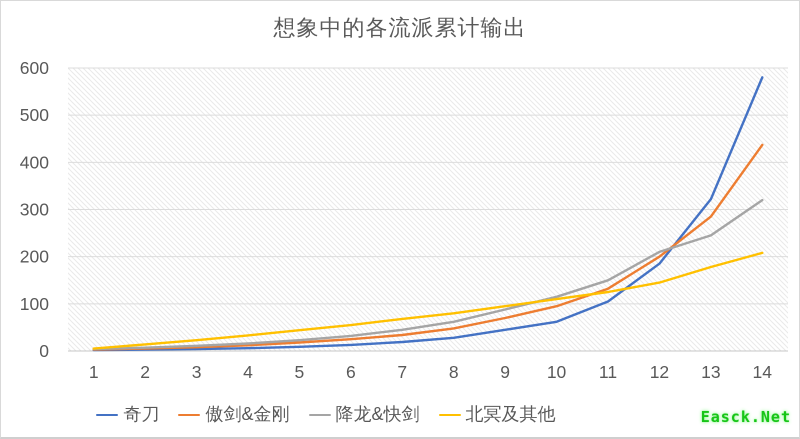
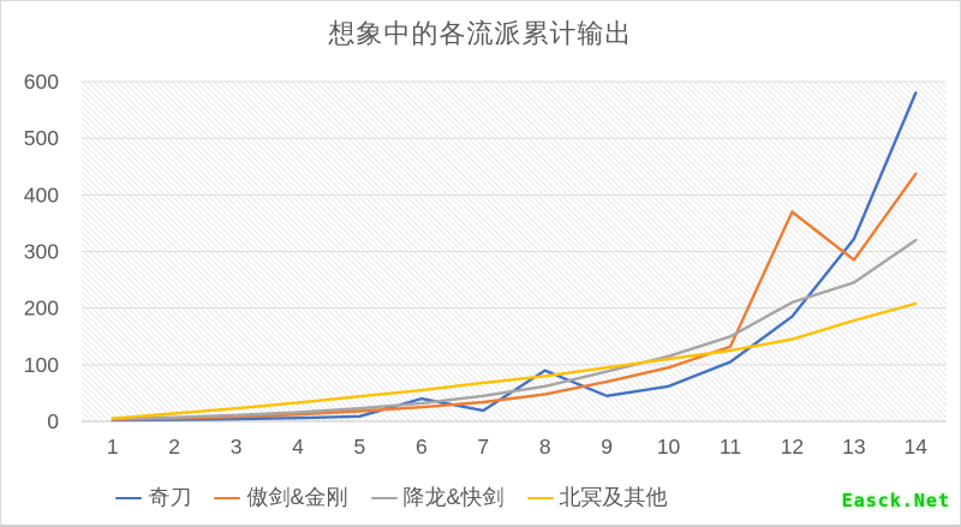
奇刀/6: 10 -> 40
奇刀/8: 30 -> 90
傲剑&金刚/12: 200 -> 370
